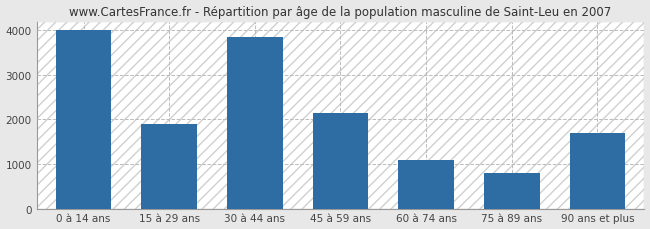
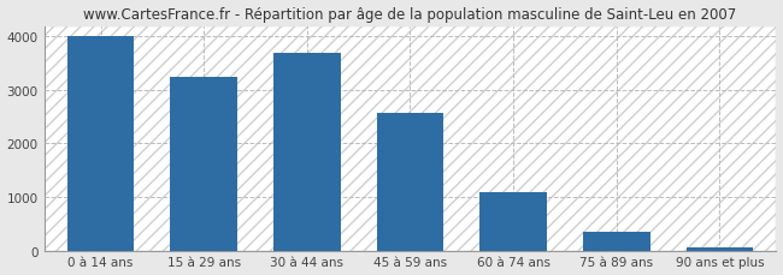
15 à 29 ans: 1900 -> 3250
30 à 44 ans: 3850 -> 3700
45 à 59 ans: 2150 -> 2580
75 à 89 ans: 800 -> 360
90 ans et plus: 1700 -> 60
